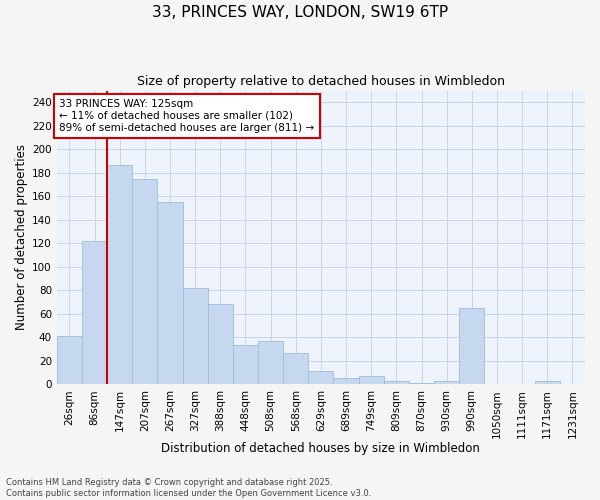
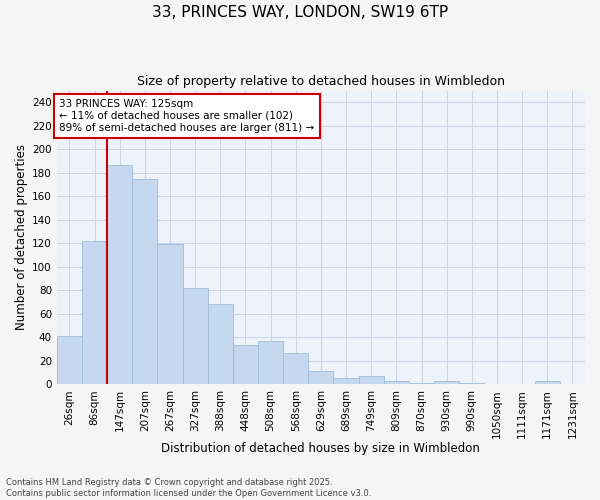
267sqm: 155 -> 119
990sqm: 65 -> 1
